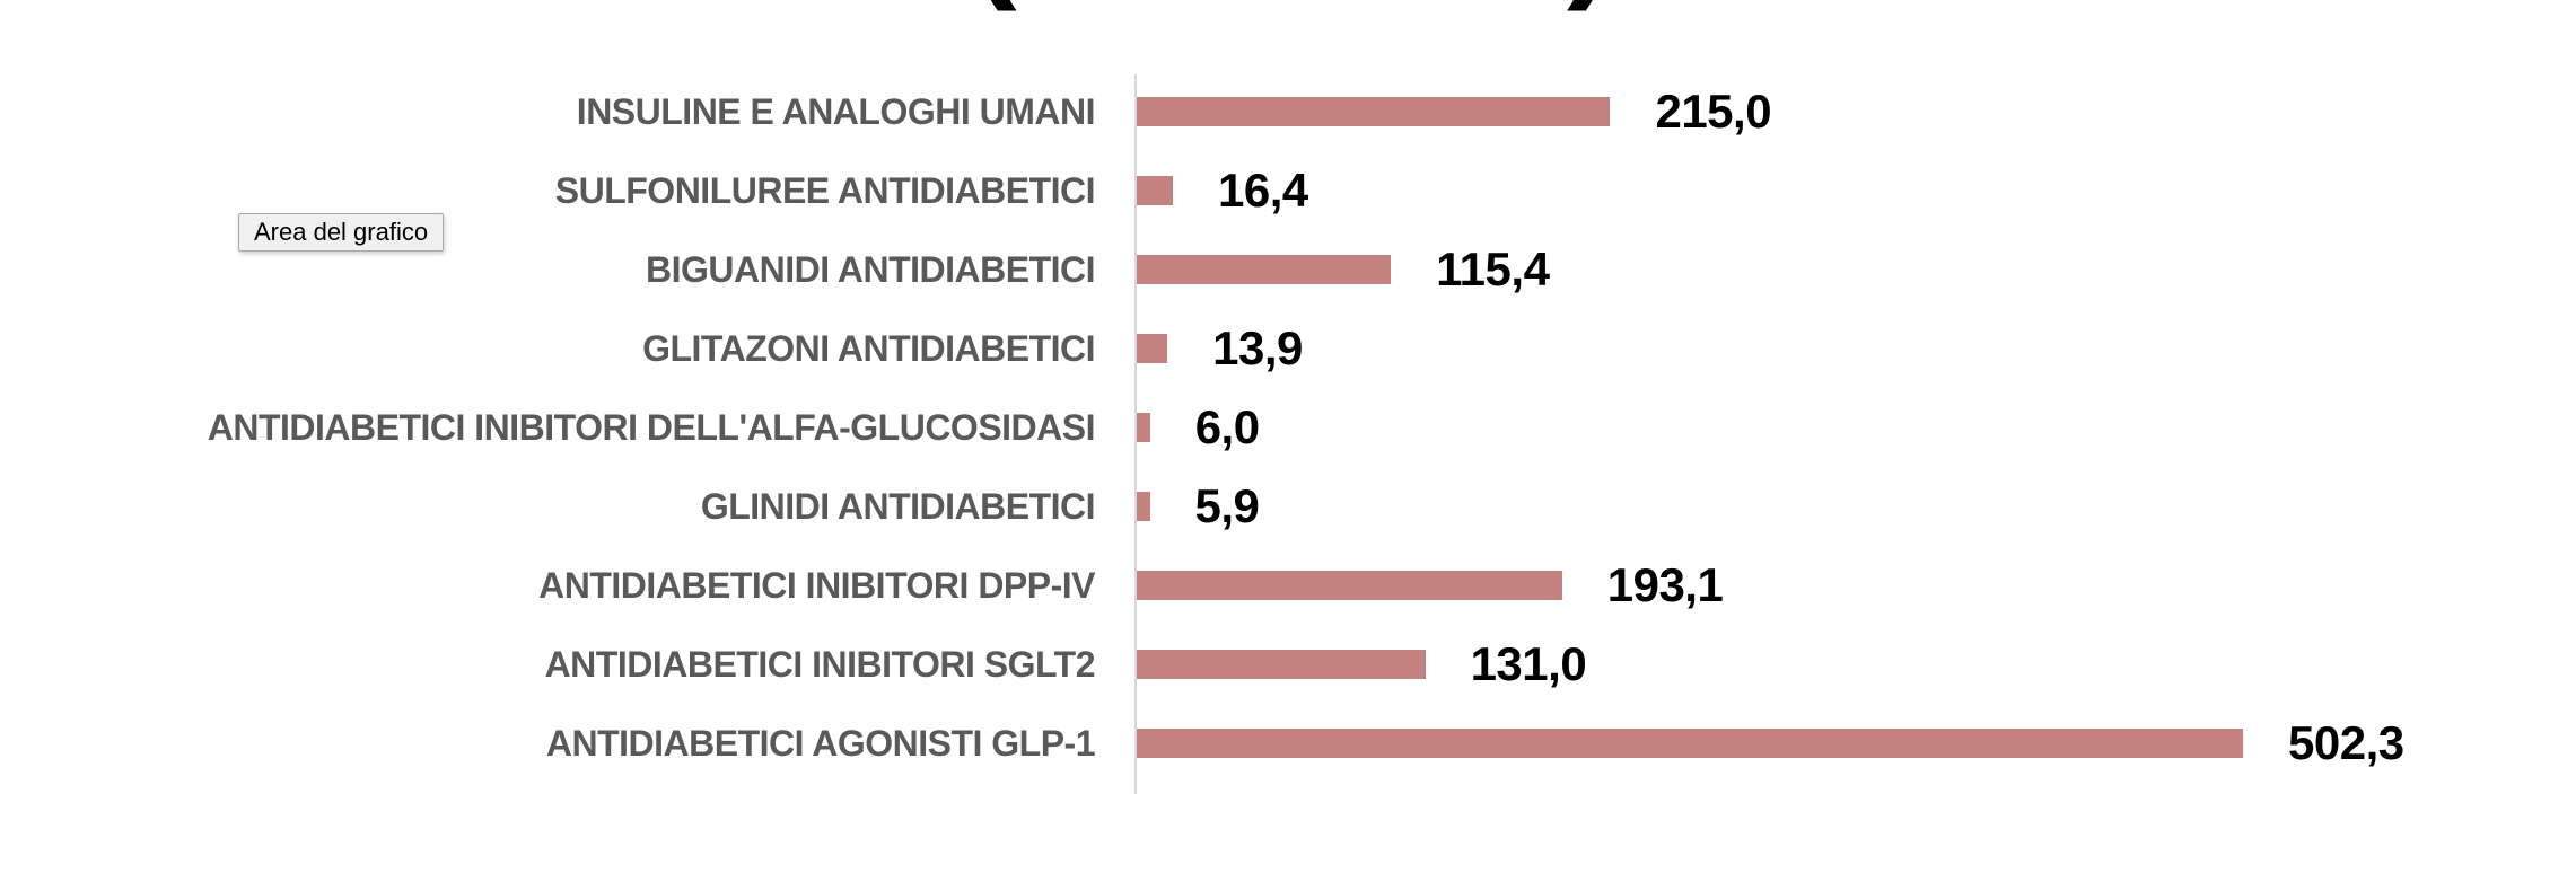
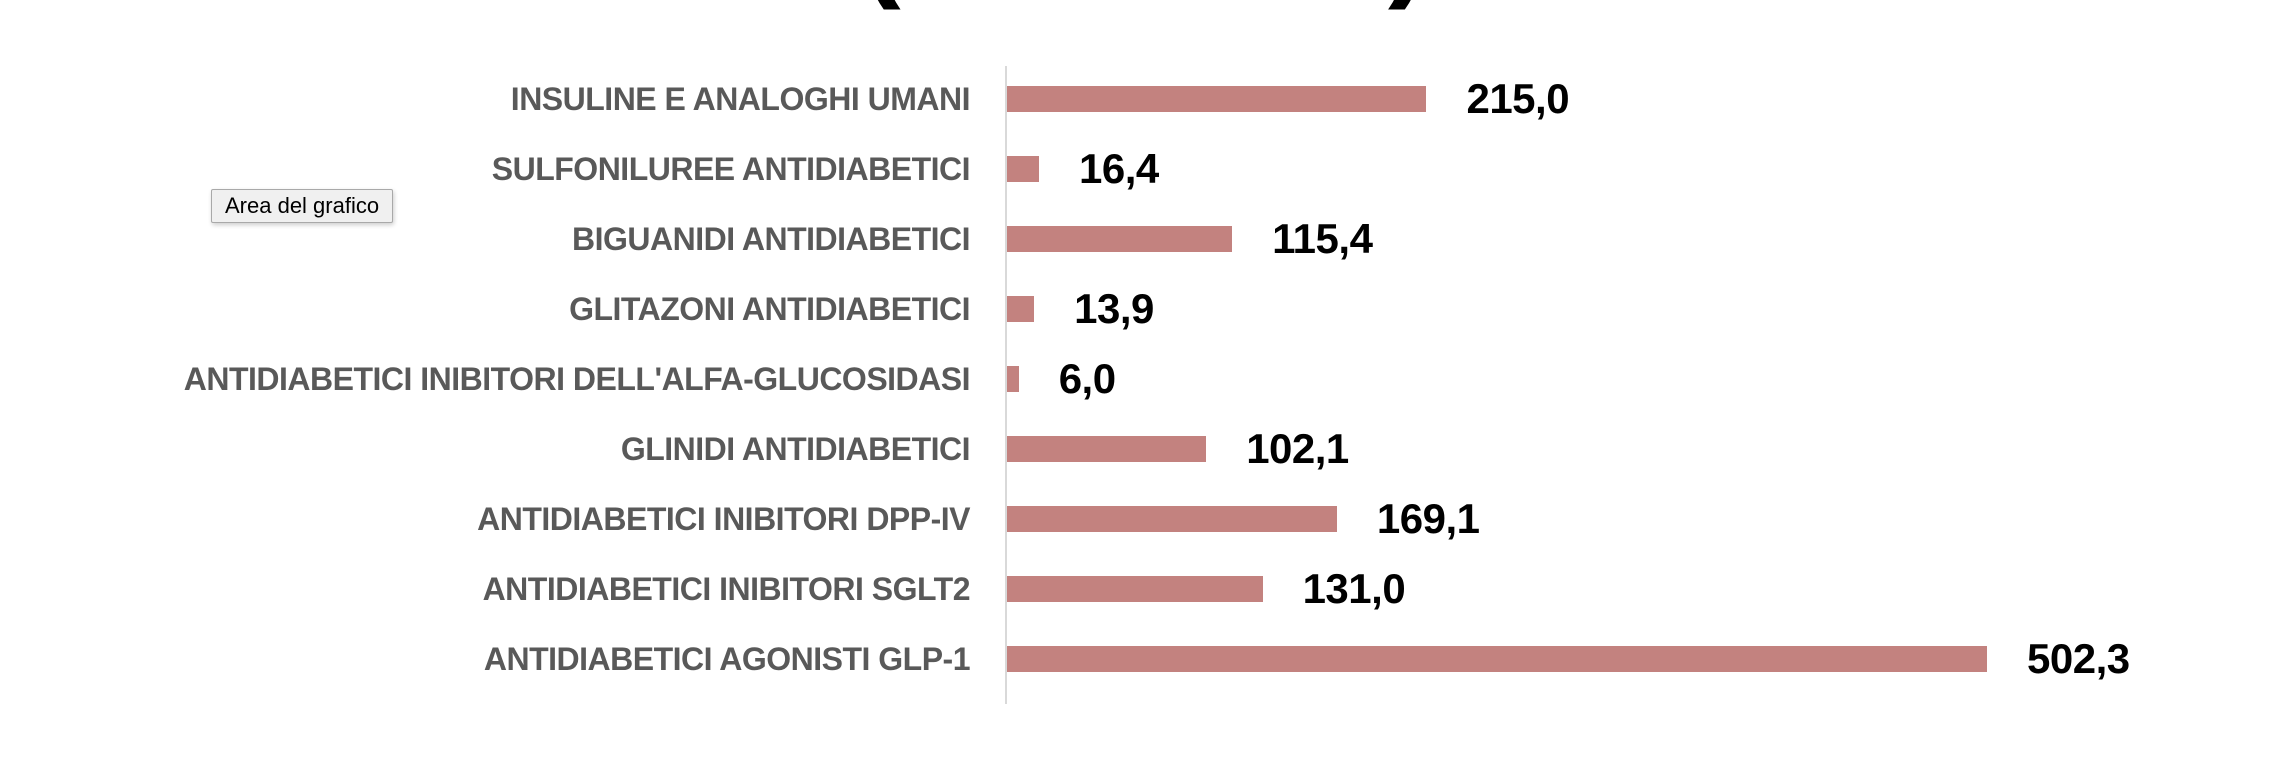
GLINIDI ANTIDIABETICI: 5,9 -> 102,1
ANTIDIABETICI INIBITORI DPP-IV: 193,1 -> 169,1
